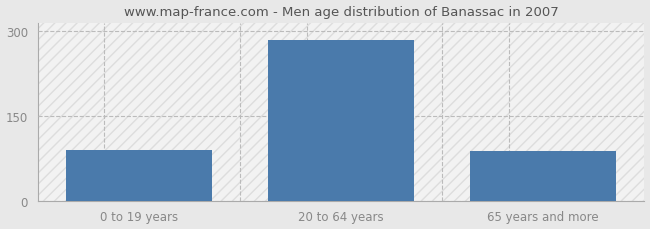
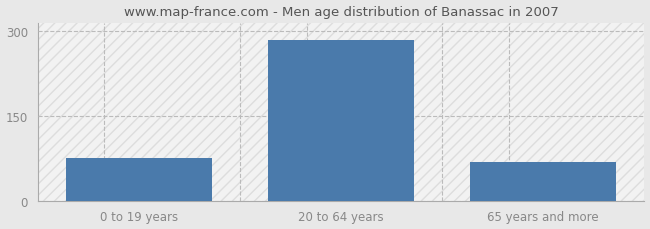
0 to 19 years: 90 -> 75
65 years and more: 88 -> 68
